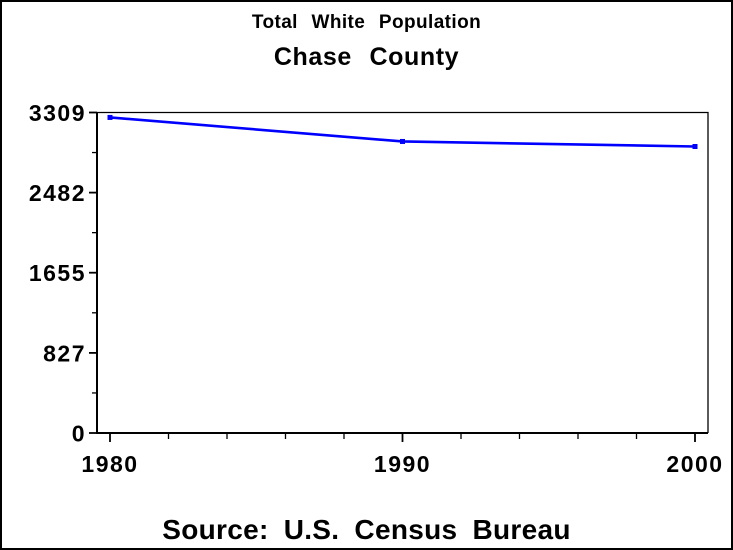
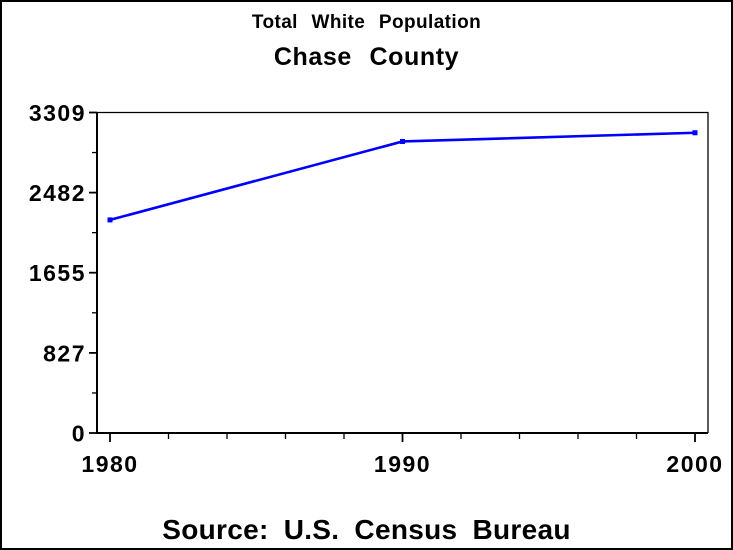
1980: 3300 -> 2200
2000: 3000 -> 3100
